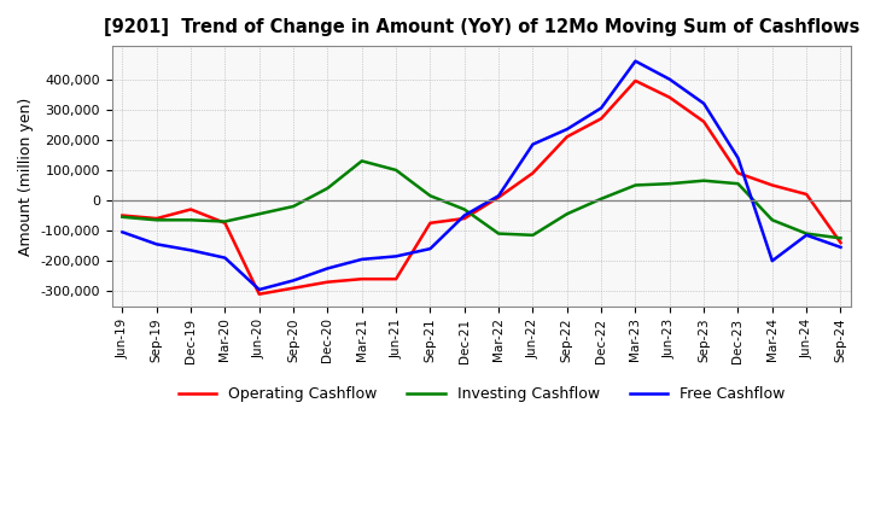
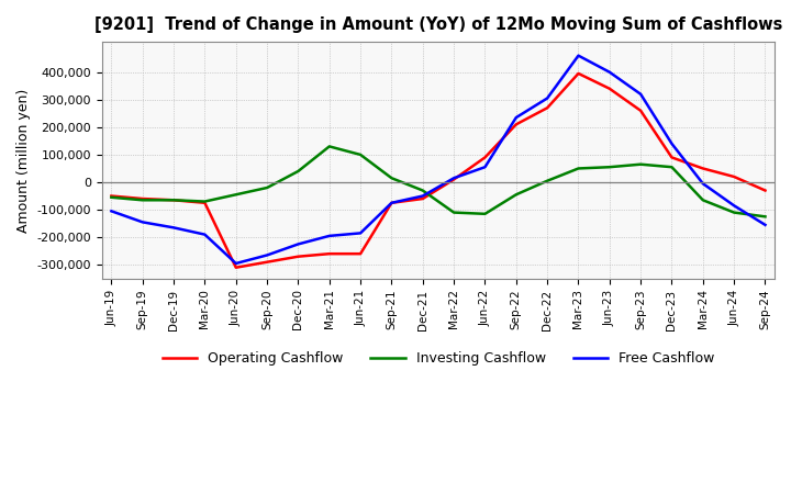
Operating Cashflow/Dec-19: -30,000 -> -65,000
Free Cashflow/Sep-21: -160,000 -> -75,000
Free Cashflow/Jun-22: 185,000 -> 55,000
Free Cashflow/Mar-24: -200,000 -> -5,000
Free Cashflow/Jun-24: -115,000 -> -85,000
Operating Cashflow/Sep-24: -140,000 -> -30,000
